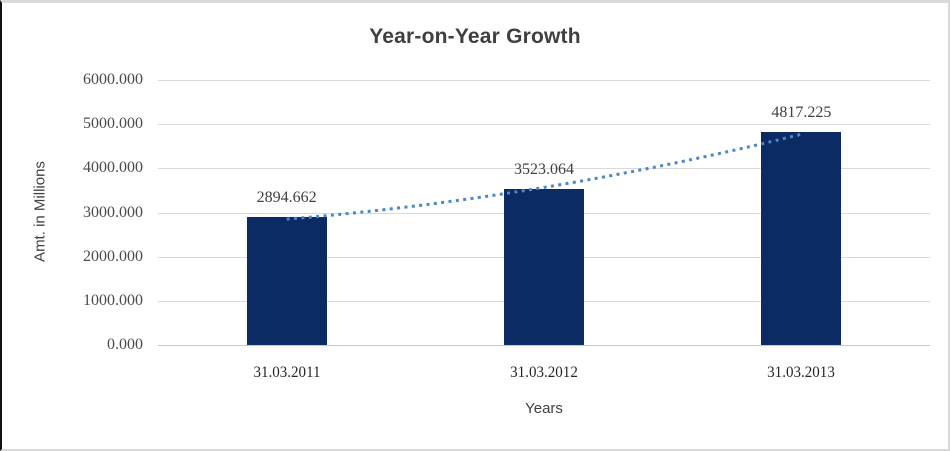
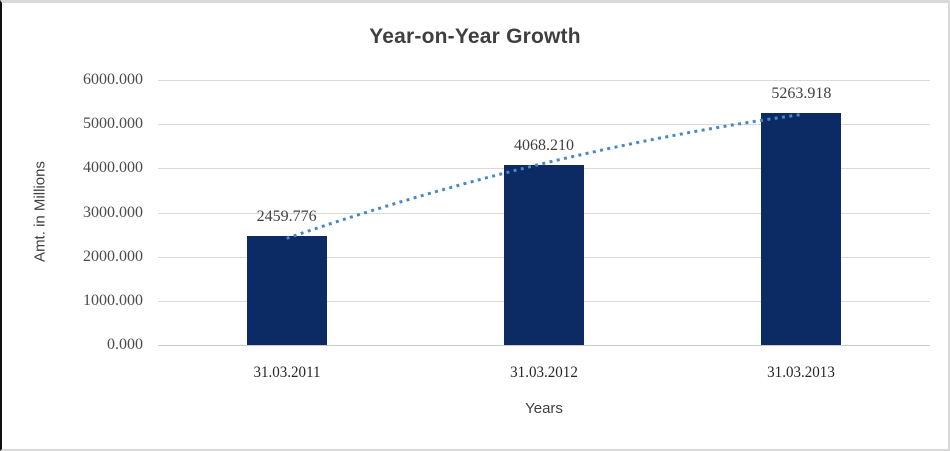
31.03.2011: 2894.662 -> 2459.776
31.03.2012: 3523.064 -> 4068.210
31.03.2013: 4817.225 -> 5263.918
